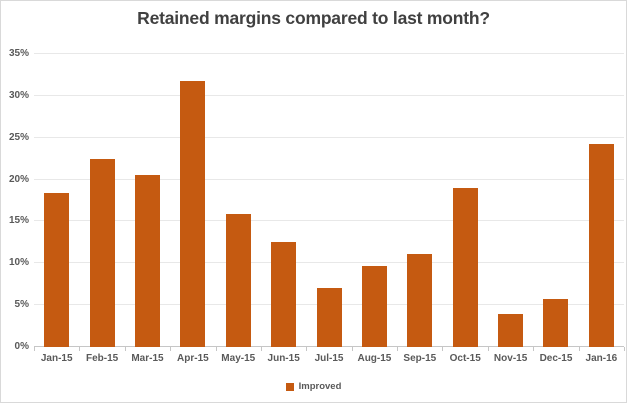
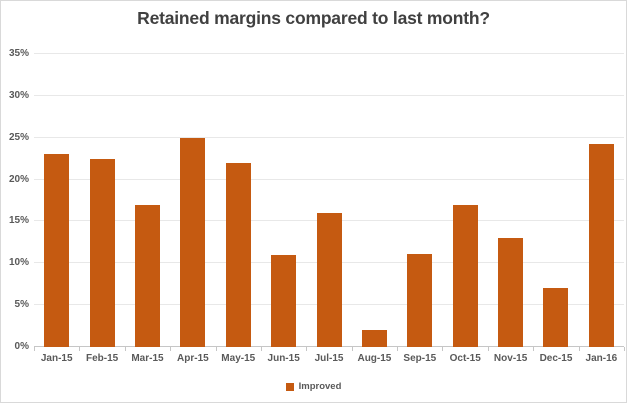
Jan-15: 18% -> 23%
Mar-15: 20% -> 17%
Apr-15: 32% -> 25%
May-15: 16% -> 22%
Jun-15: 12% -> 11%
Jul-15: 7% -> 16%
Aug-15: 10% -> 2%
Oct-15: 19% -> 17%
Nov-15: 4% -> 13%
Dec-15: 6% -> 7%
